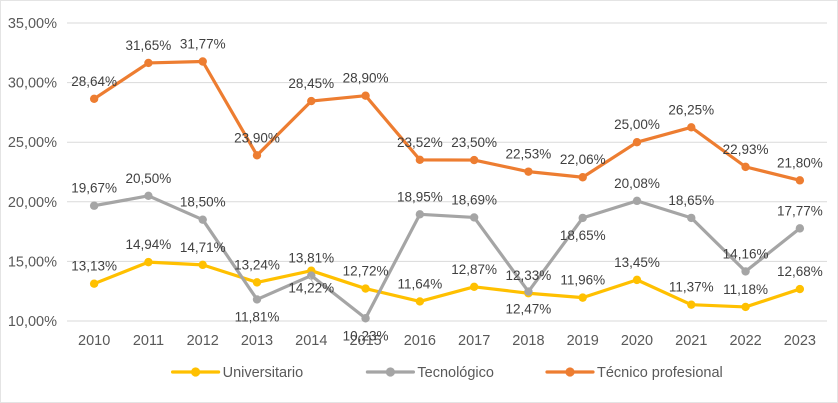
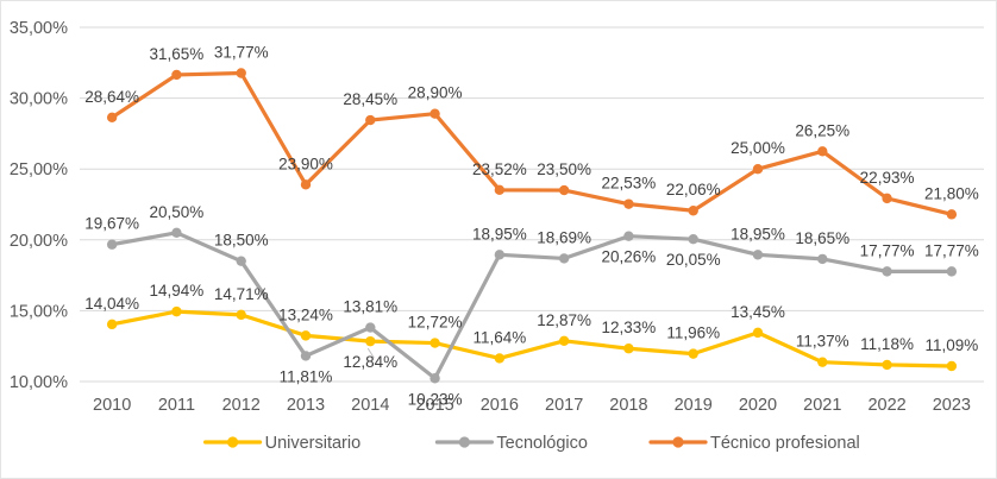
Universitario/2010: 13,13% -> 14,04%
Universitario/2014: 14,22% -> 12,84%
Tecnológico/2018: 12,47% -> 20,26%
Tecnológico/2019: 18,65% -> 20,05%
Tecnológico/2020: 20,08% -> 18,95%
Tecnológico/2022: 14,16% -> 17,77%
Universitario/2023: 12,68% -> 11,09%
